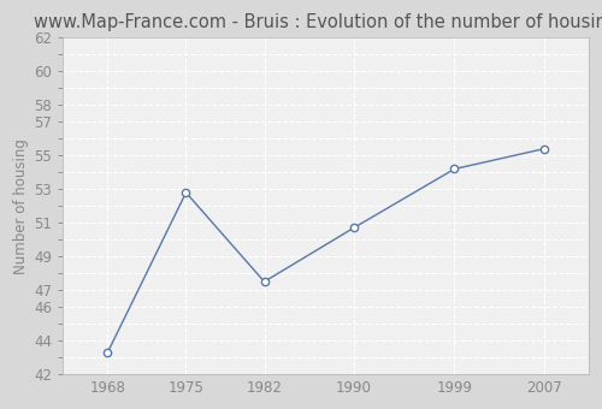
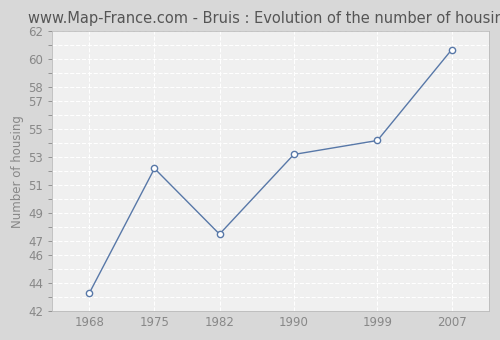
1975: 52.8 -> 52.2
1990: 50.7 -> 53.2
2007: 55.4 -> 60.7
